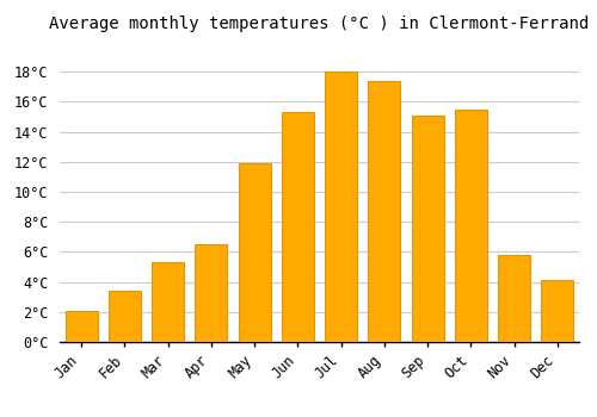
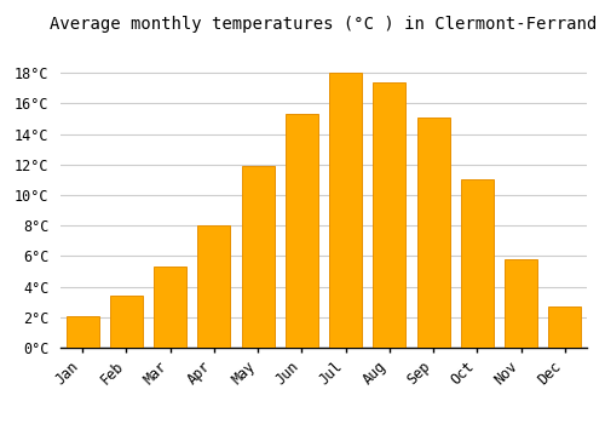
Apr: 6.5°C -> 8.0°C
Oct: 15.5°C -> 11.0°C
Dec: 4.1°C -> 2.7°C
